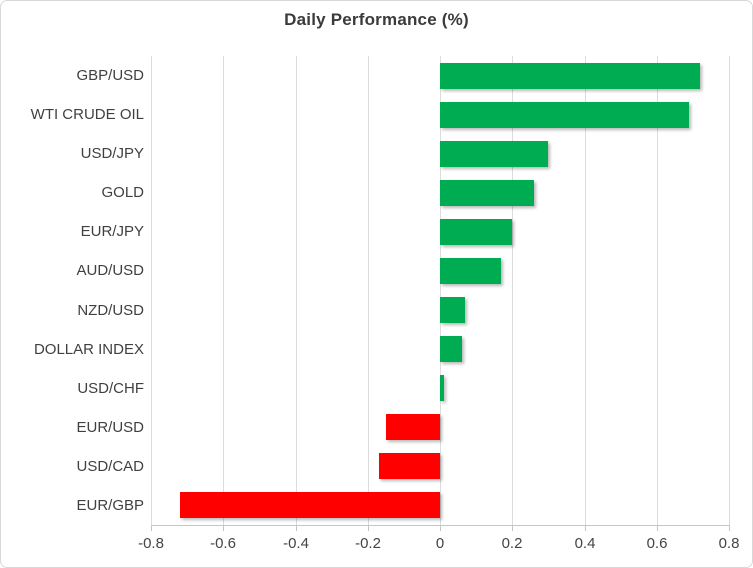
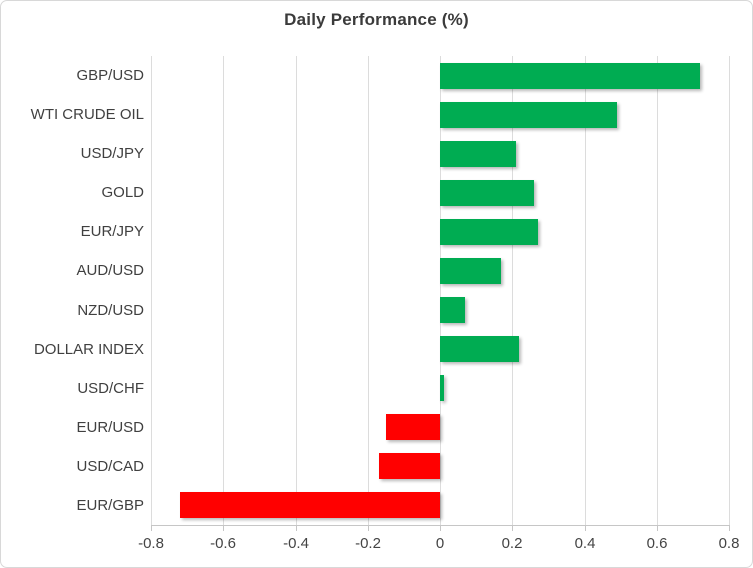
WTI CRUDE OIL: 0.69 -> 0.49
USD/JPY: 0.30 -> 0.21
EUR/JPY: 0.20 -> 0.27
DOLLAR INDEX: 0.06 -> 0.22
